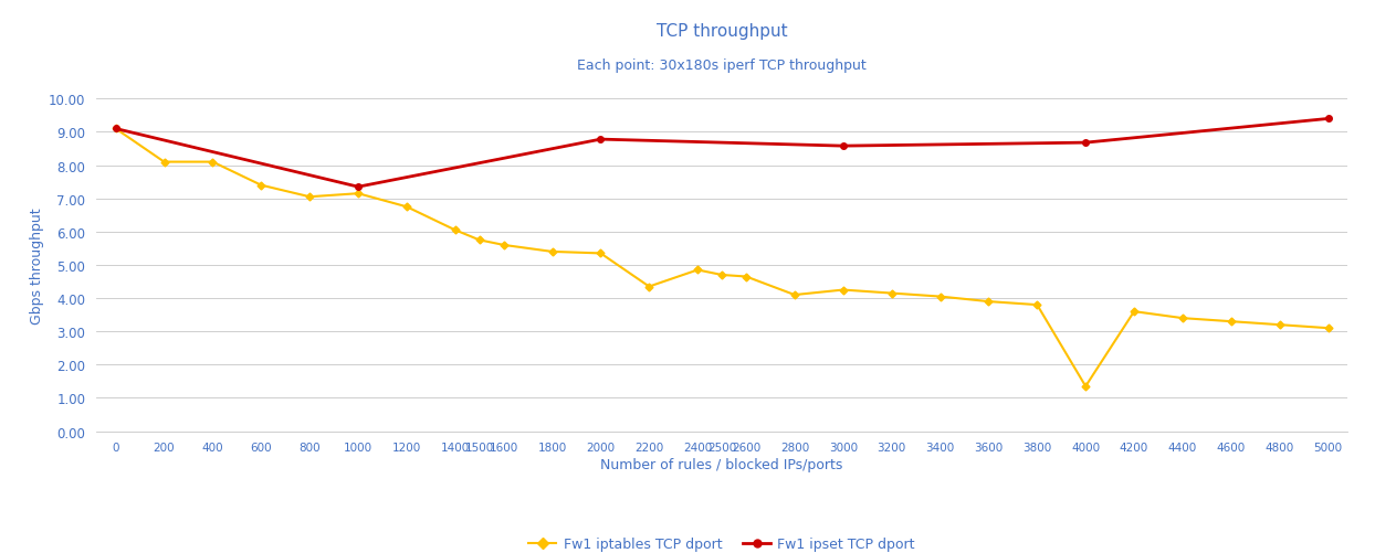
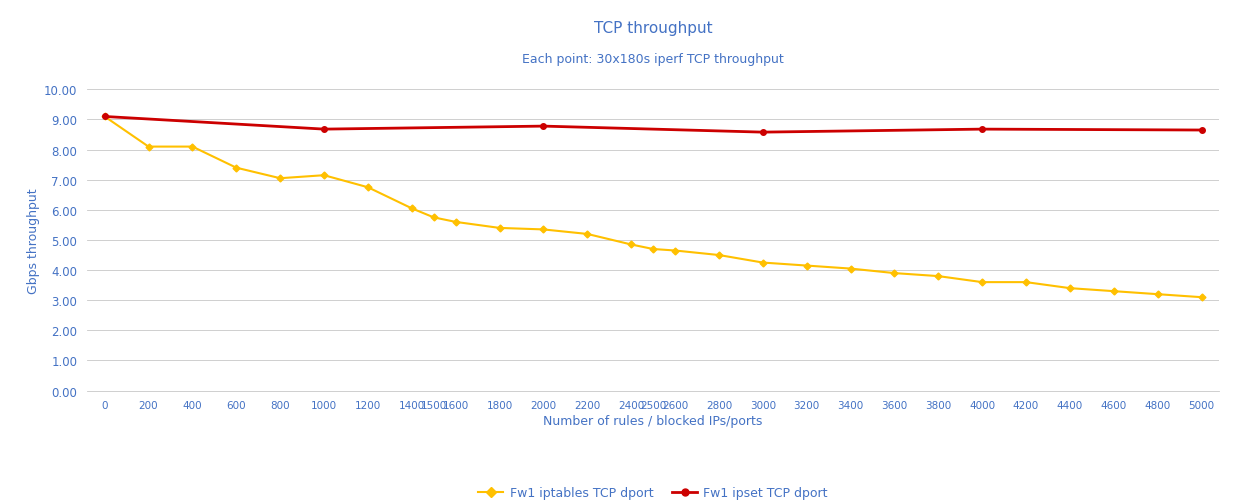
Fw1 ipset TCP dport/1000: 7.35 -> 8.68
Fw1 iptables TCP dport/2200: 4.35 -> 5.20
Fw1 iptables TCP dport/2800: 4.10 -> 4.50
Fw1 iptables TCP dport/4000: 1.35 -> 3.60
Fw1 ipset TCP dport/5000: 9.40 -> 8.65
